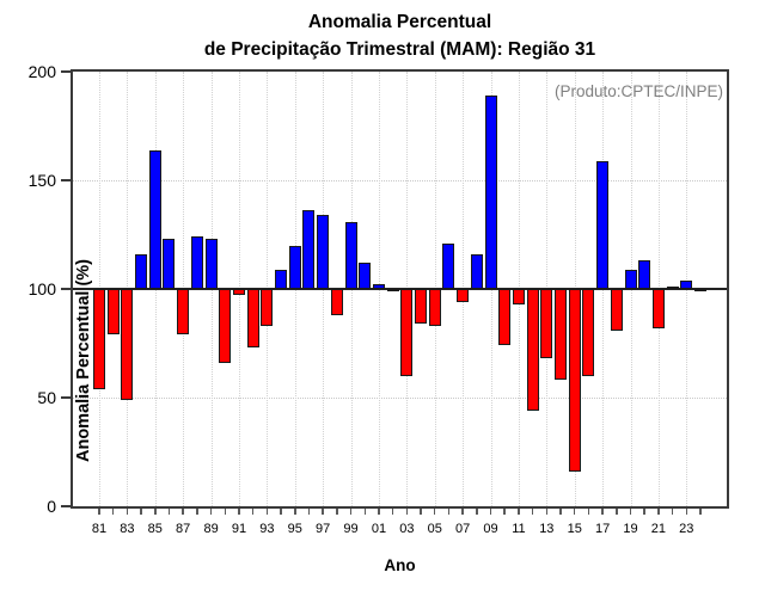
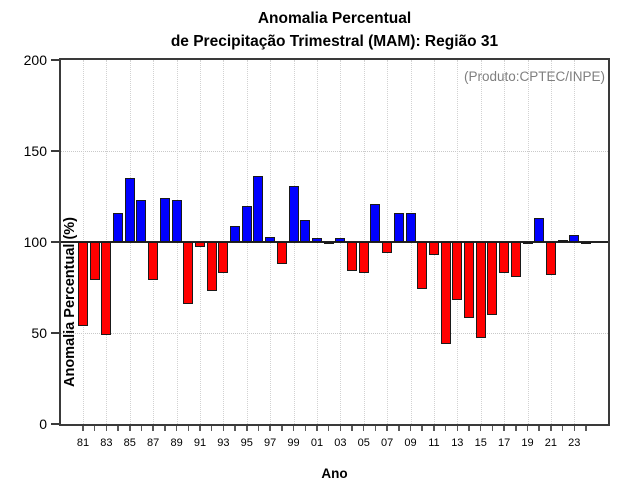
85: 164 -> 135
97: 134 -> 103
03: 60 -> 102
09: 189 -> 116
15: 16 -> 47
17: 159 -> 83
19: 109 -> 99
